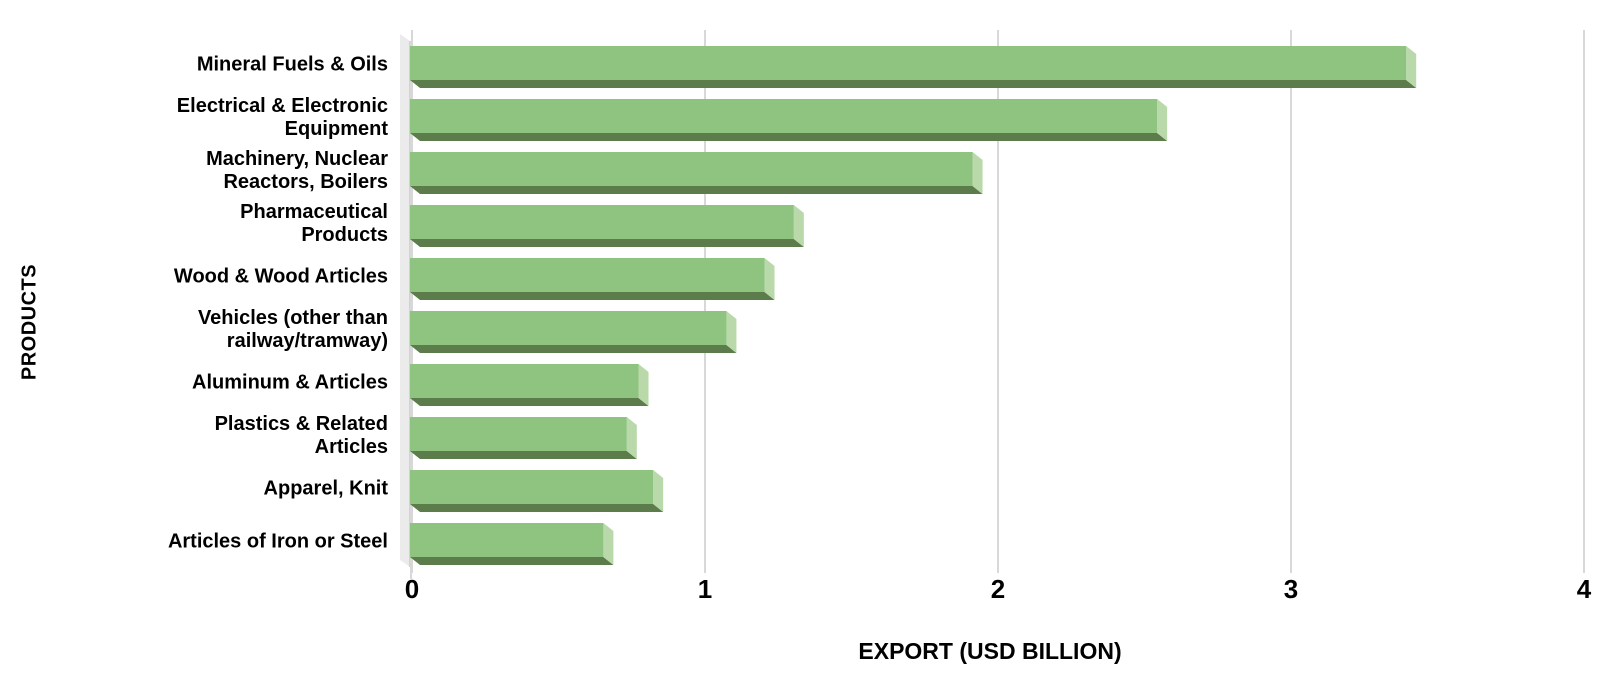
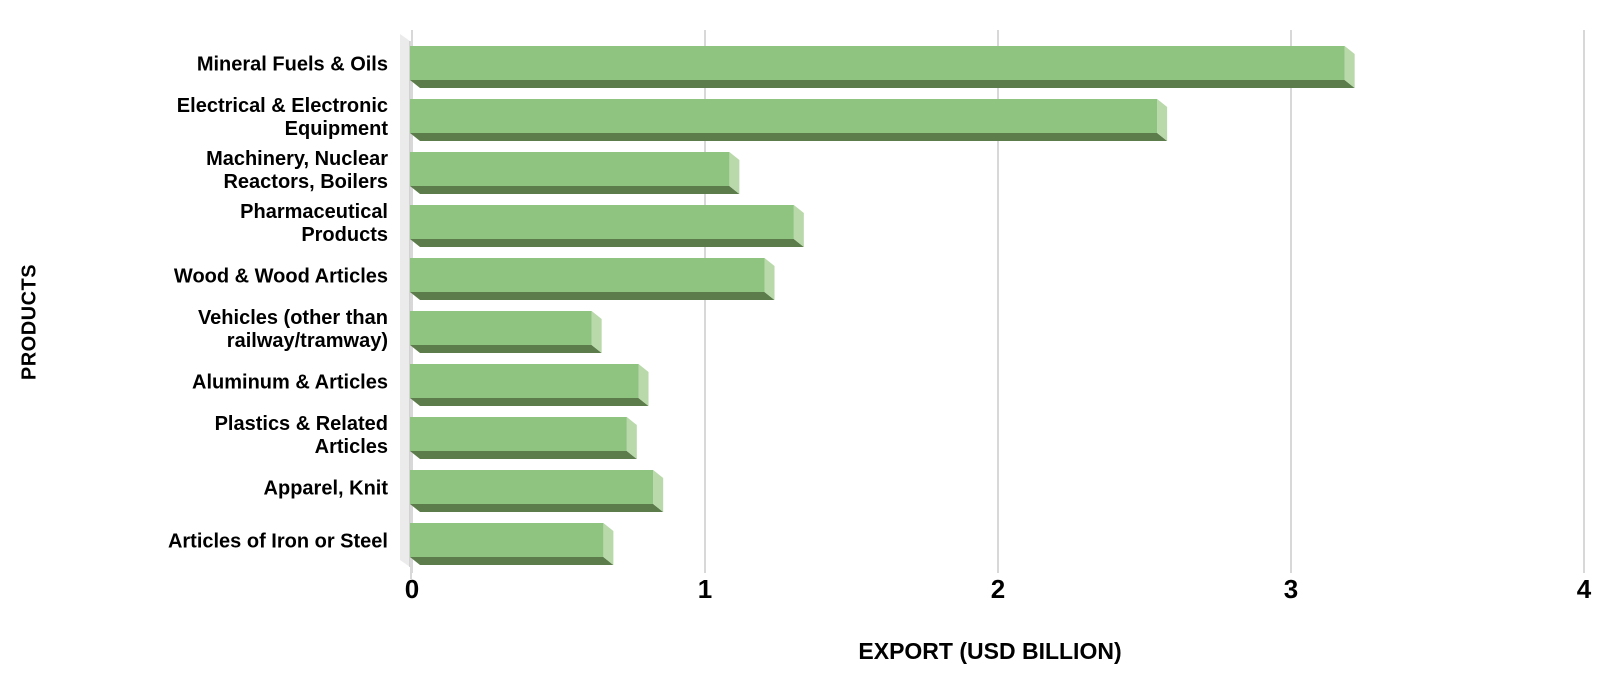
Mineral Fuels & Oils: 3.40 -> 3.19
Machinery, Nuclear Reactors, Boilers: 1.92 -> 1.09
Vehicles (other than railway/tramway): 1.08 -> 0.62
